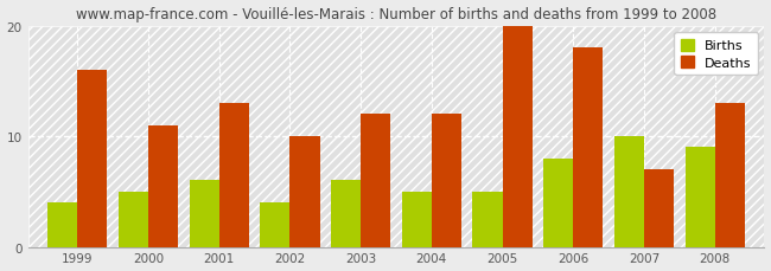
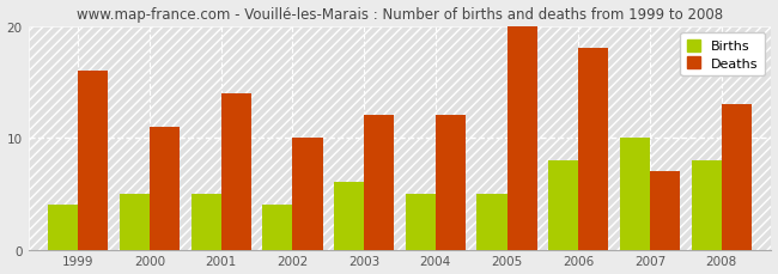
Births/2001: 6 -> 5
Deaths/2001: 13 -> 14
Births/2008: 9 -> 8
